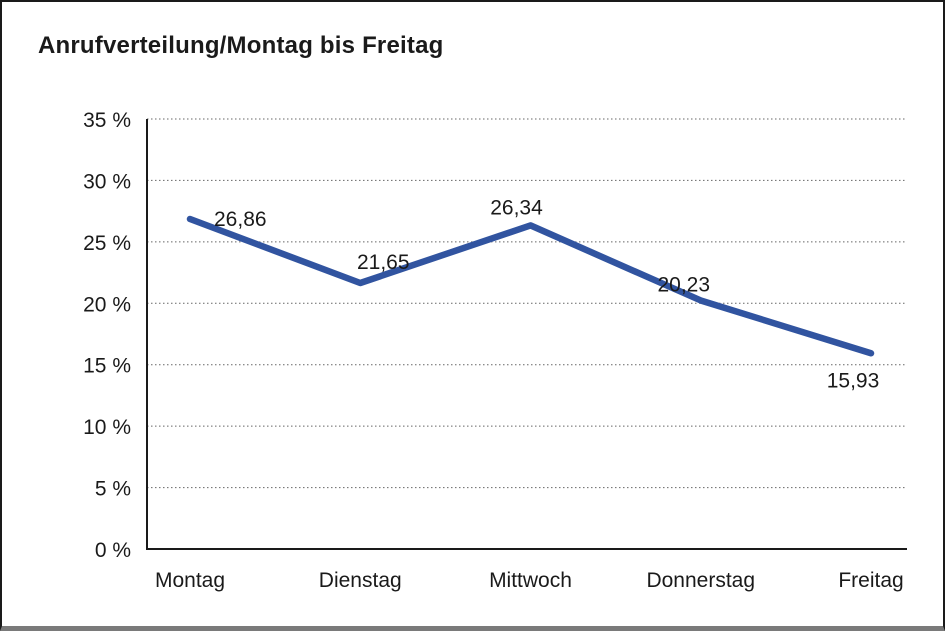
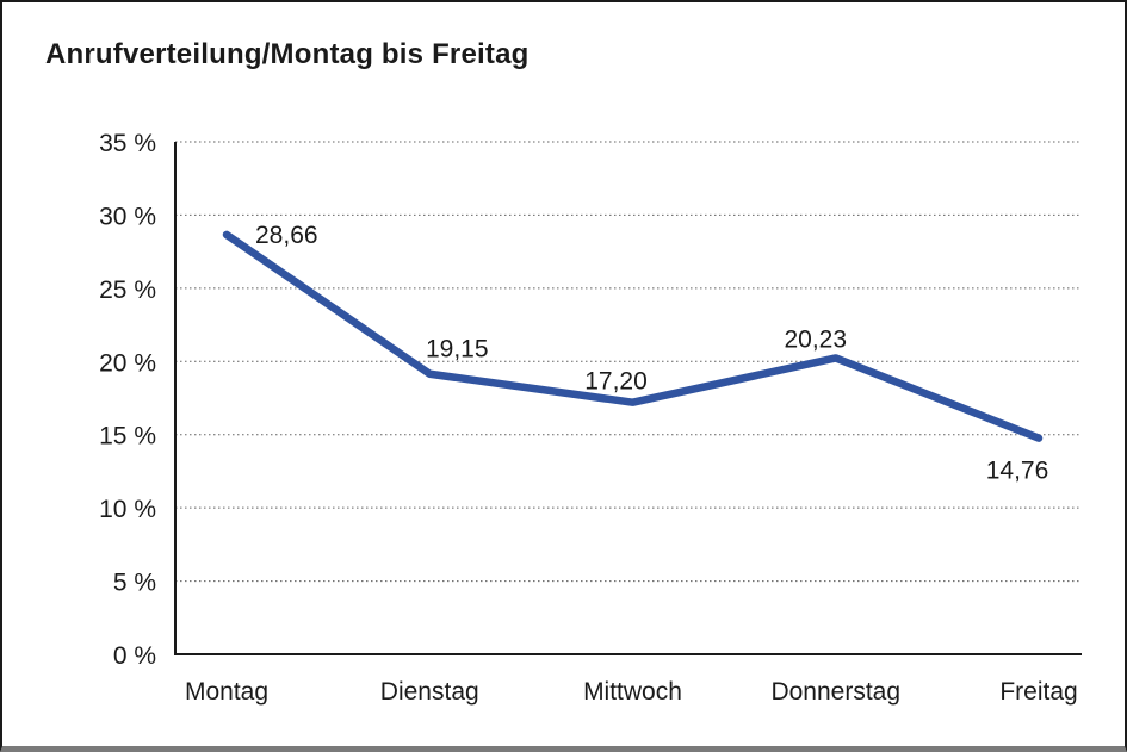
Montag: 26,86 -> 28,66
Dienstag: 21,65 -> 19,15
Mittwoch: 26,34 -> 17,20
Freitag: 15,93 -> 14,76
